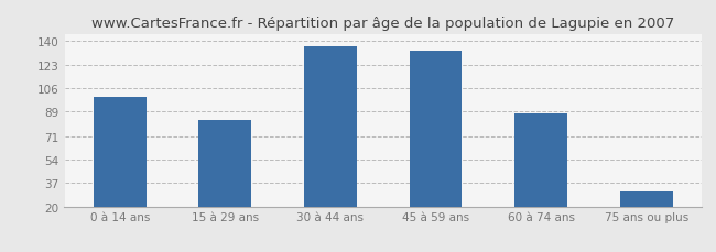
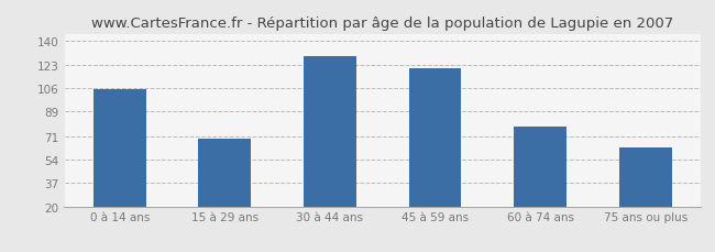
0 à 14 ans: 100 -> 105
15 à 29 ans: 83 -> 69
30 à 44 ans: 136 -> 129
45 à 59 ans: 133 -> 120
60 à 74 ans: 88 -> 78
75 ans ou plus: 31 -> 63
